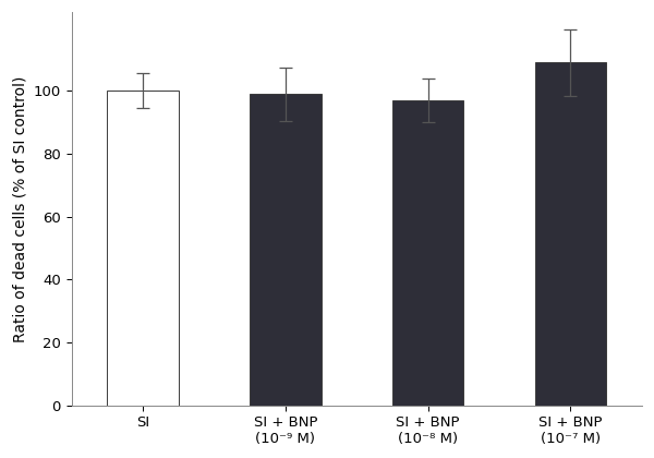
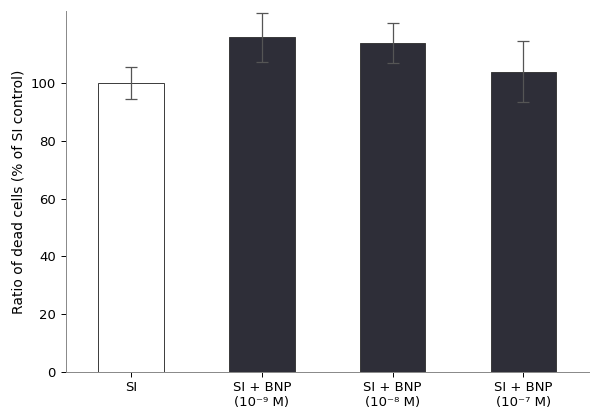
SI + BNP (10⁻⁹ M): 99 -> 116
SI + BNP (10⁻⁸ M): 97 -> 114
SI + BNP (10⁻⁷ M): 109 -> 104
